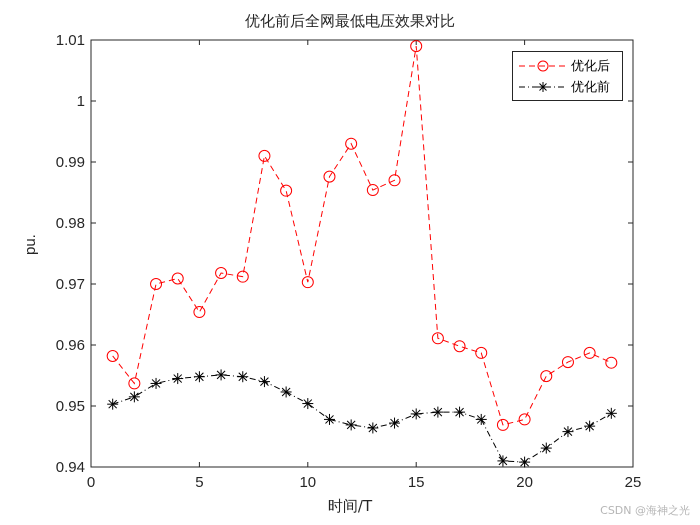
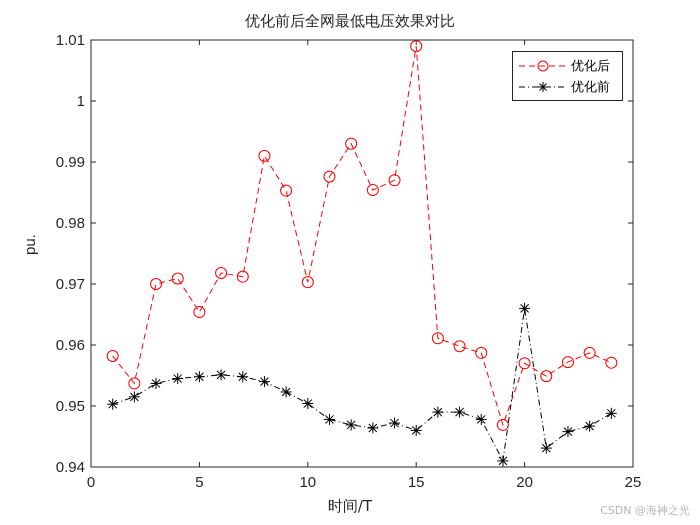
优化前/15: 0.949 -> 0.946
优化后/20: 0.948 -> 0.957
优化前/20: 0.941 -> 0.966
